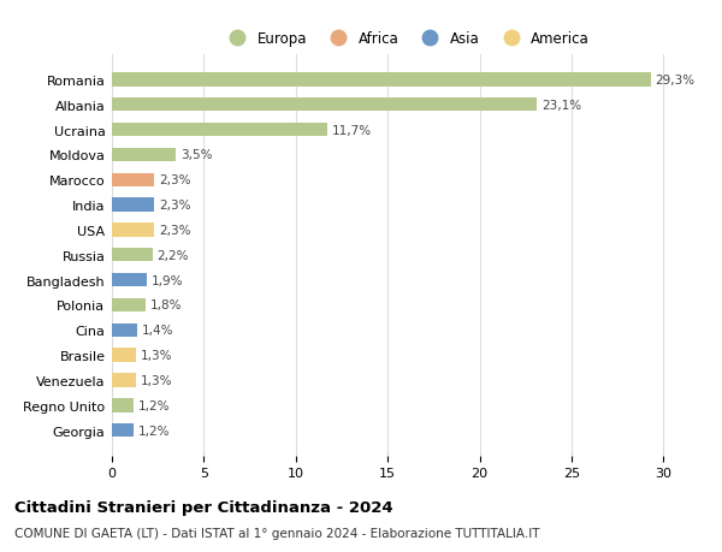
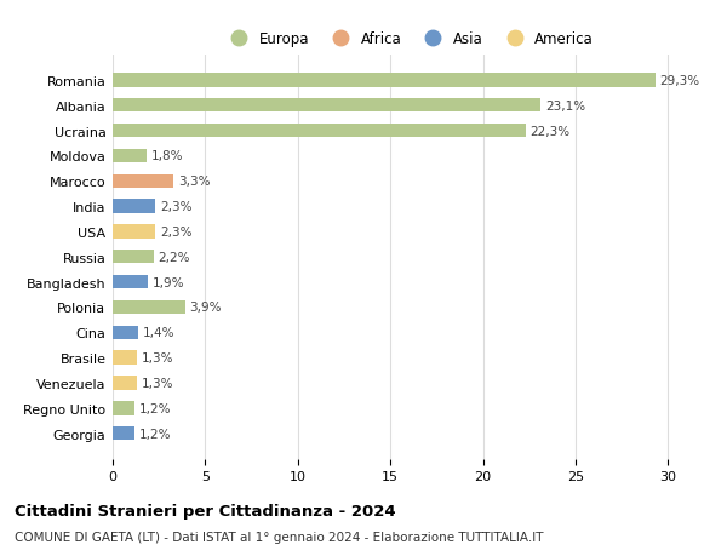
Ucraina: 11,7% -> 22,3%
Moldova: 3,5% -> 1,8%
Marocco: 2,3% -> 3,3%
Polonia: 1,8% -> 3,9%
